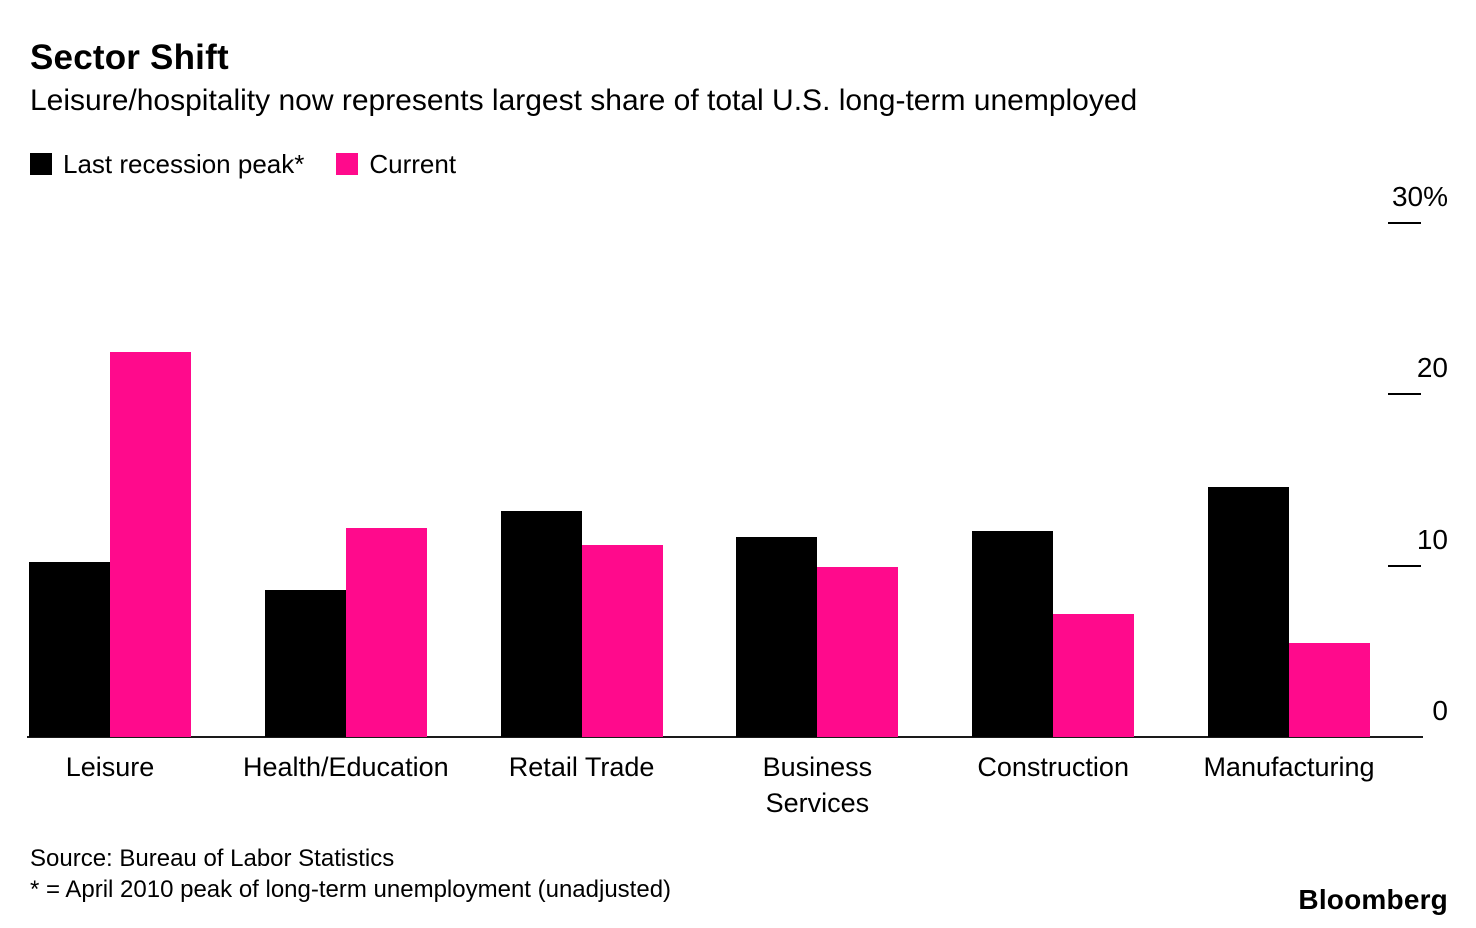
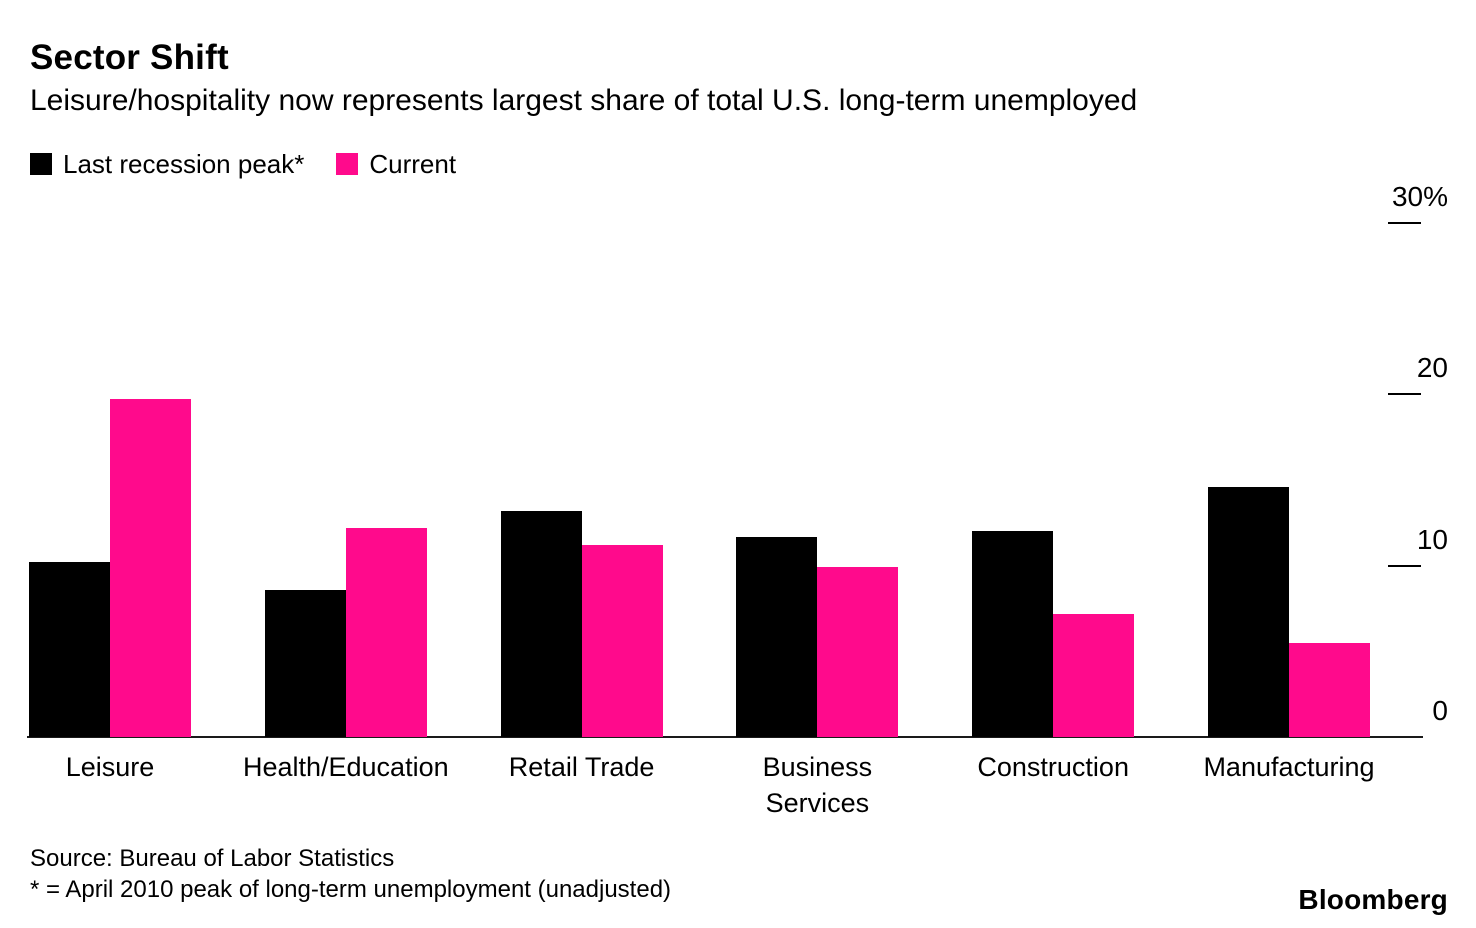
Current/Leisure: 22.5% -> 19.7%
